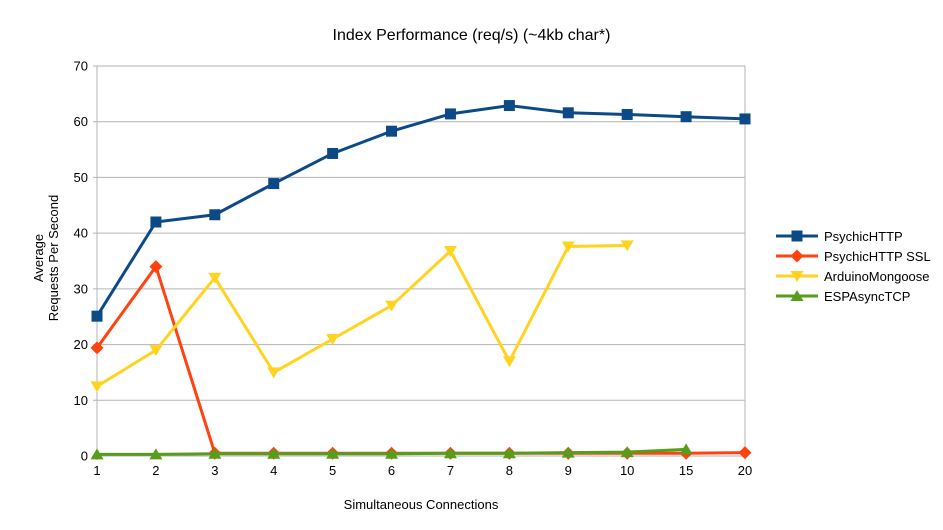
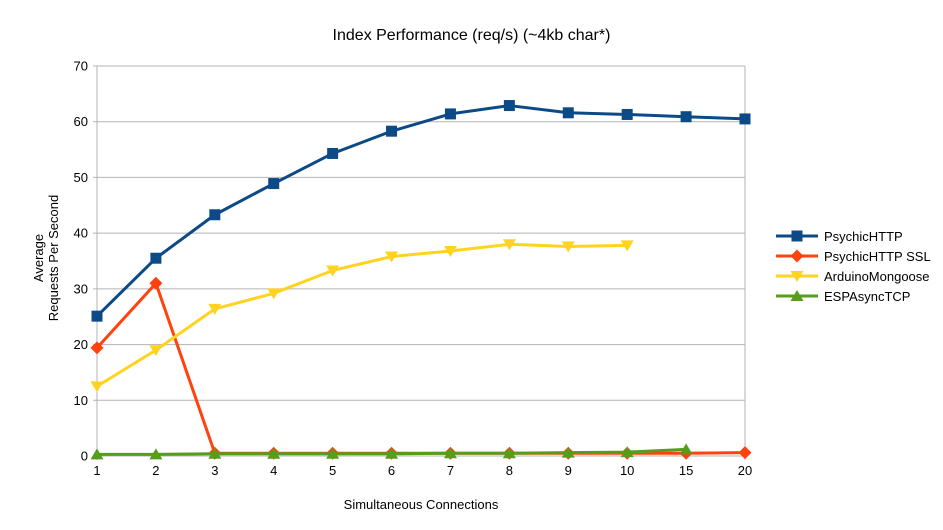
PsychicHTTP/2: 42 -> 36
PsychicHTTP SSL/2: 34 -> 31
ArduinoMongoose/3: 32 -> 26
ArduinoMongoose/4: 15 -> 29
ArduinoMongoose/5: 21 -> 33
ArduinoMongoose/6: 27 -> 36
ArduinoMongoose/8: 17 -> 38
